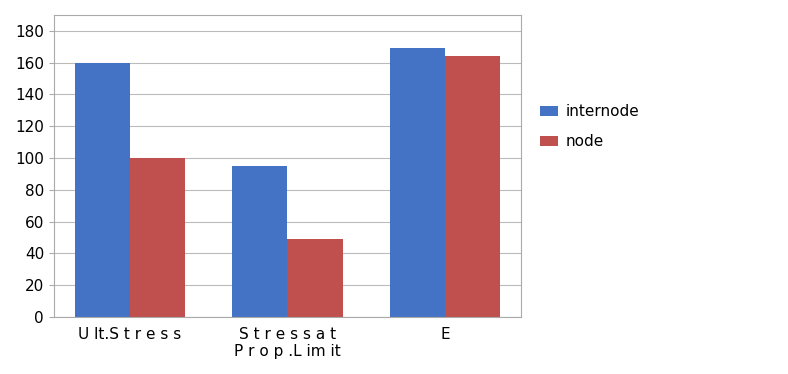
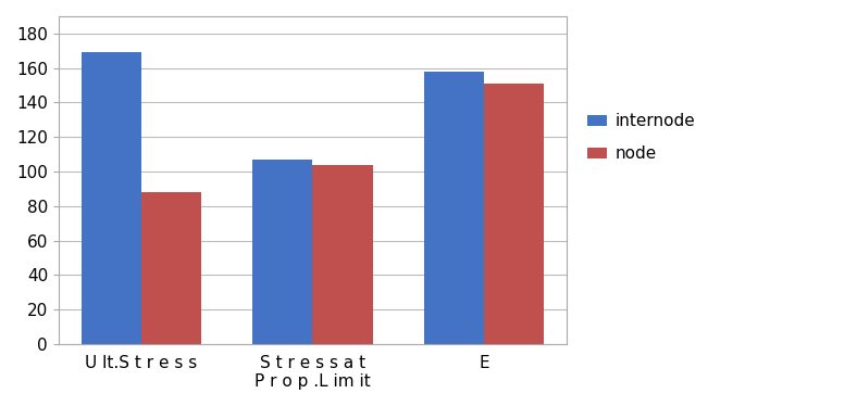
internode/U lt.S t r e s s: 160 -> 169
node/U lt.S t r e s s: 100 -> 88
internode/S t r e s s a t P r o p .L im it: 95 -> 107
node/S t r e s s a t P r o p .L im it: 49 -> 104
internode/E: 169 -> 158
node/E: 164 -> 151
